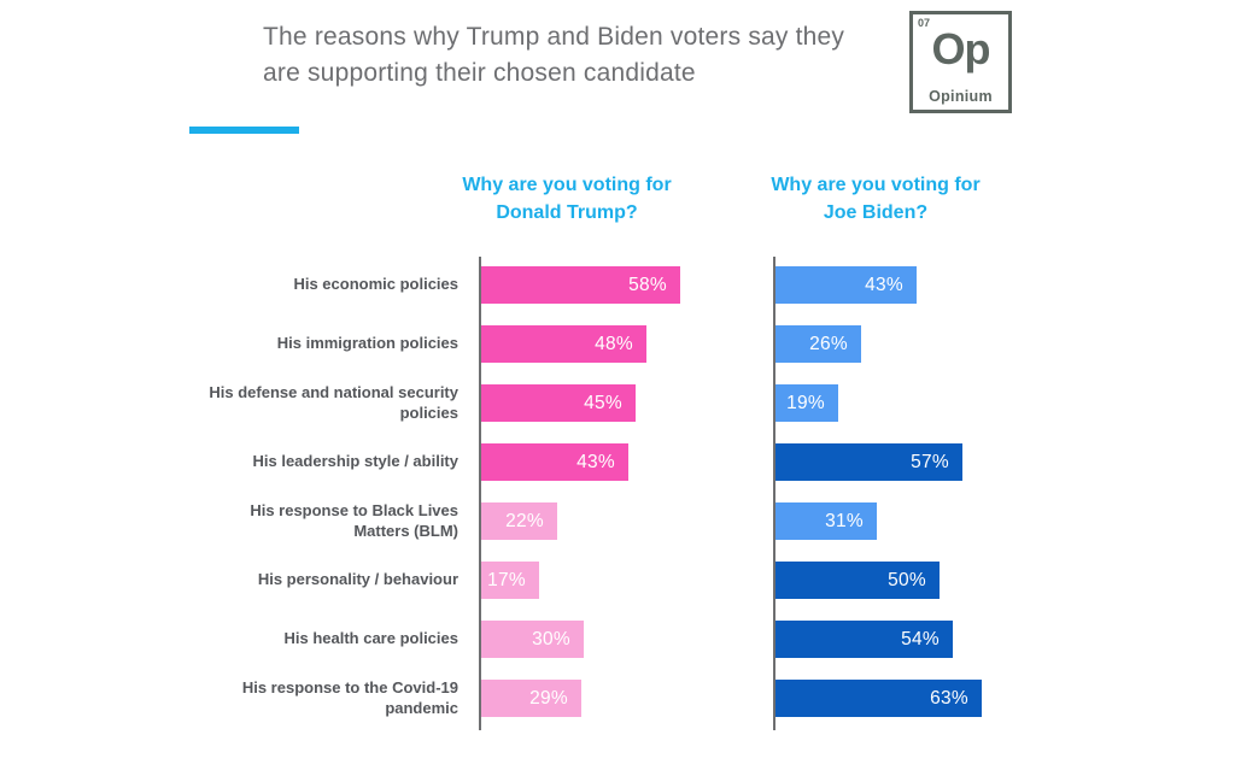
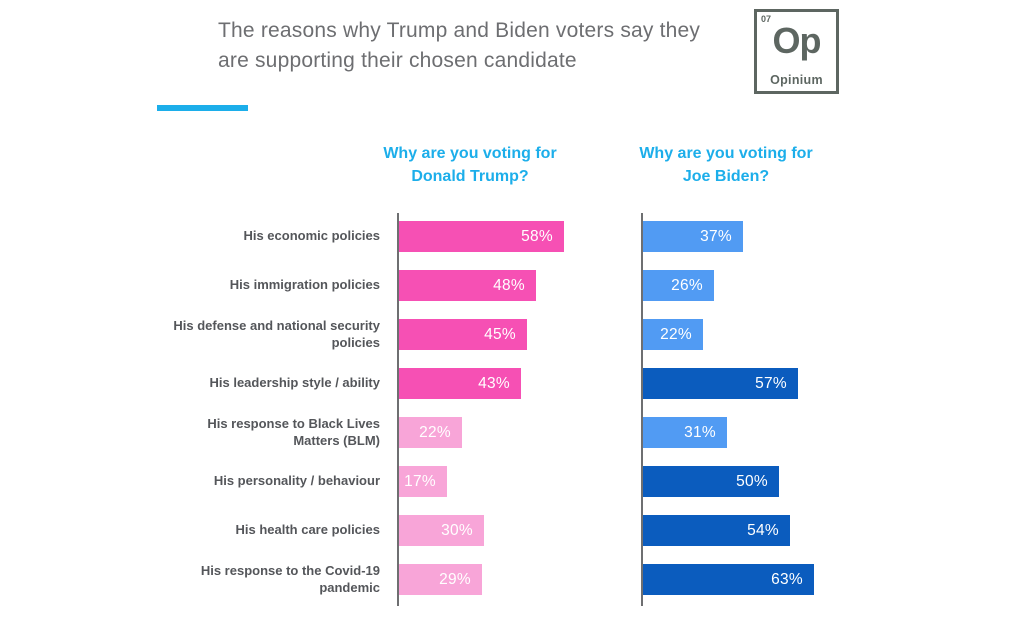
Why are you voting for Joe Biden?/His economic policies: 43% -> 37%
Why are you voting for Joe Biden?/His defense and national security policies: 19% -> 22%
